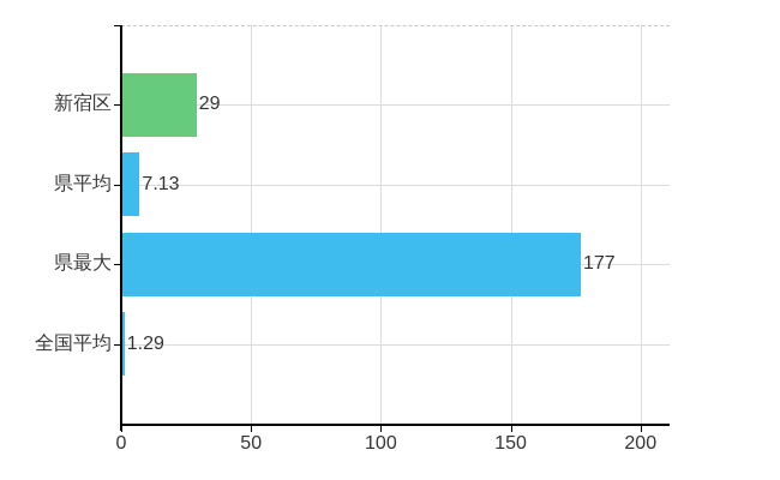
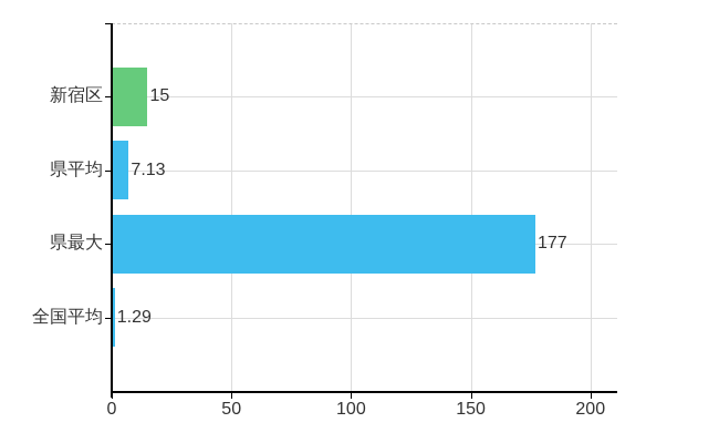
新宿区: 29 -> 15
